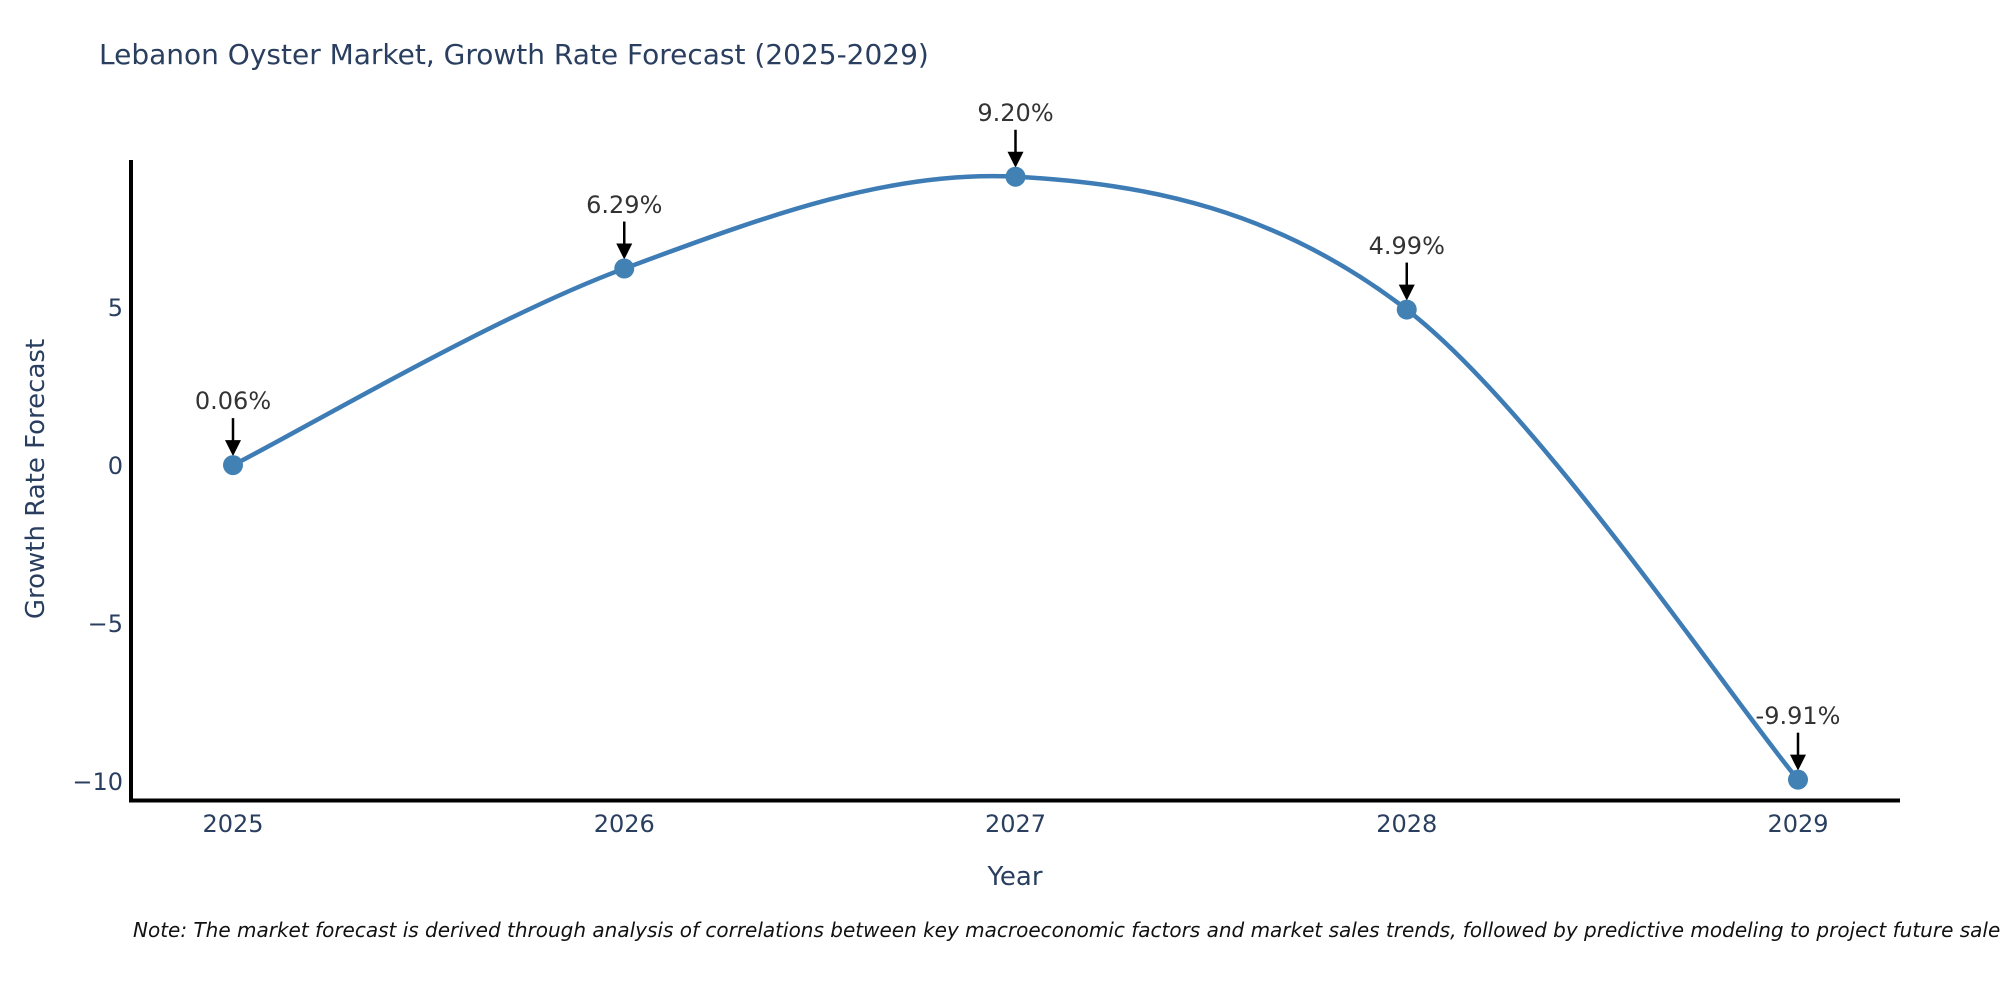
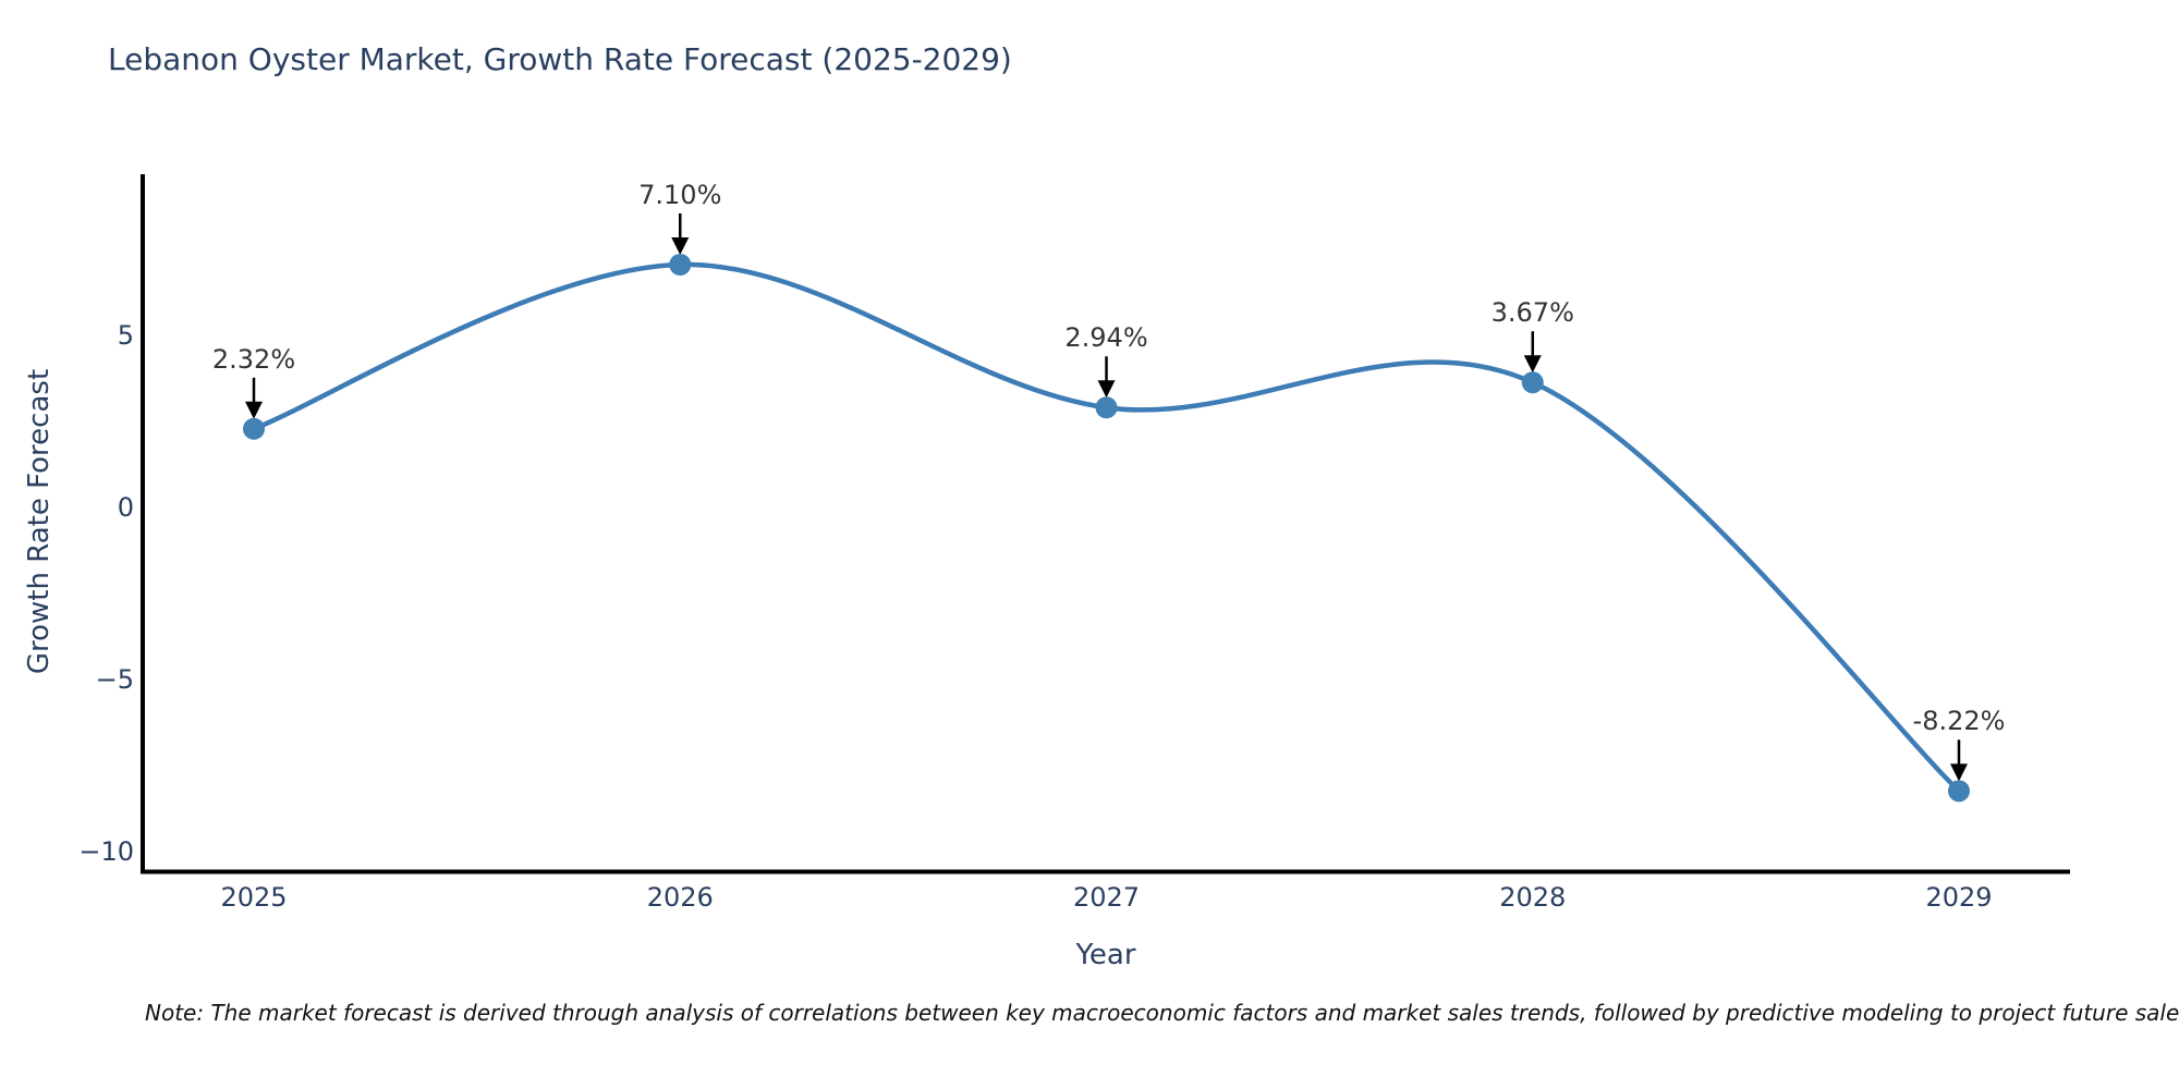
2025: 0.06% -> 2.32%
2026: 6.29% -> 7.10%
2027: 9.20% -> 2.94%
2028: 4.99% -> 3.67%
2029: -9.91% -> -8.22%
